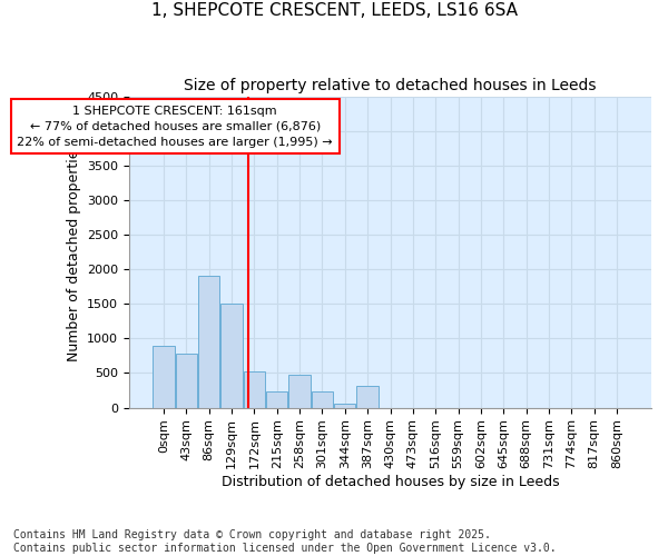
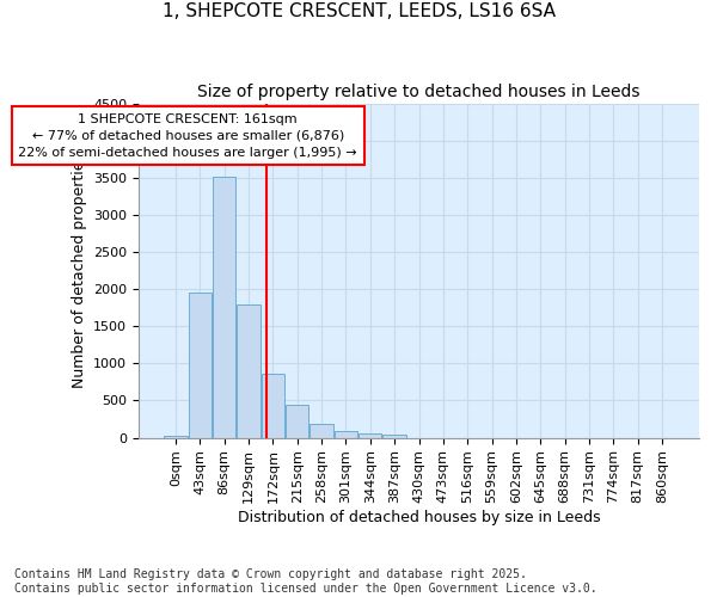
0sqm: 900 -> 30
43sqm: 780 -> 1950
86sqm: 1900 -> 3520
129sqm: 1500 -> 1800
172sqm: 520 -> 860
215sqm: 240 -> 450
258sqm: 480 -> 180
301sqm: 240 -> 100
387sqm: 320 -> 40
